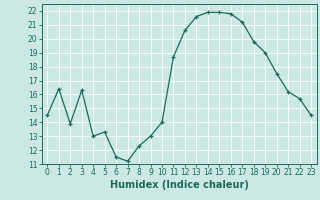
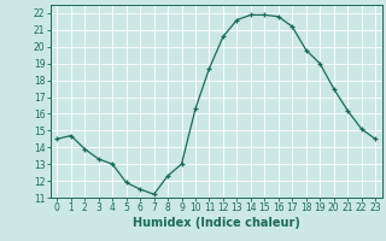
1: 16.4 -> 14.7
3: 16.3 -> 13.3
5: 13.3 -> 11.9
10: 14.0 -> 16.3
22: 15.7 -> 15.1
